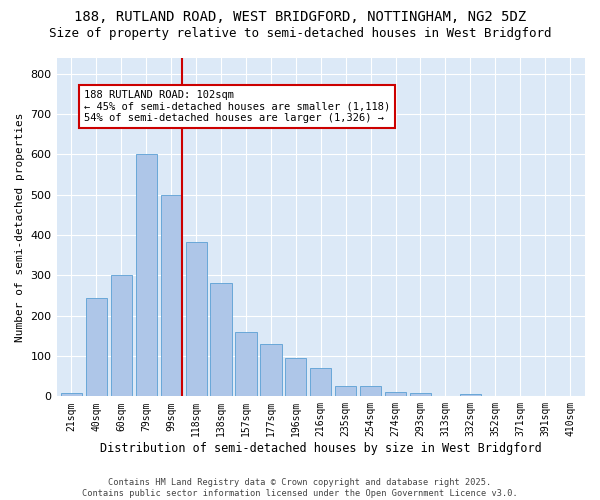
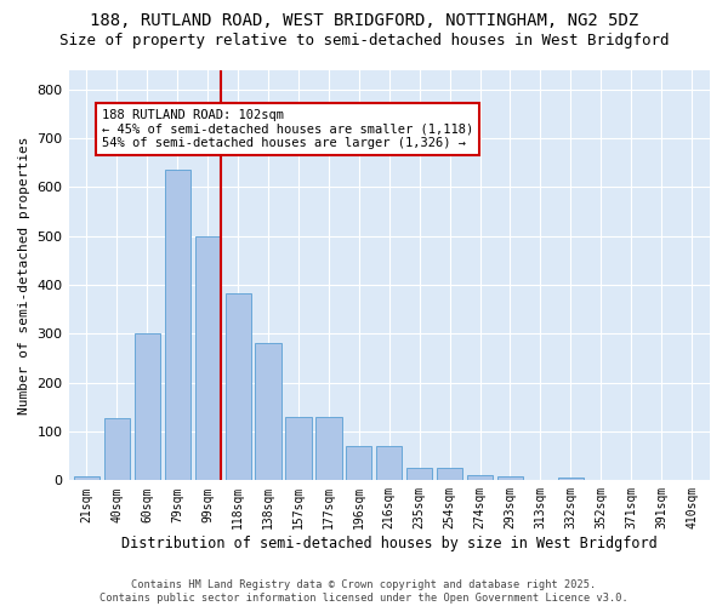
40sqm: 245 -> 128
79sqm: 600 -> 635
157sqm: 160 -> 130
196sqm: 95 -> 70
